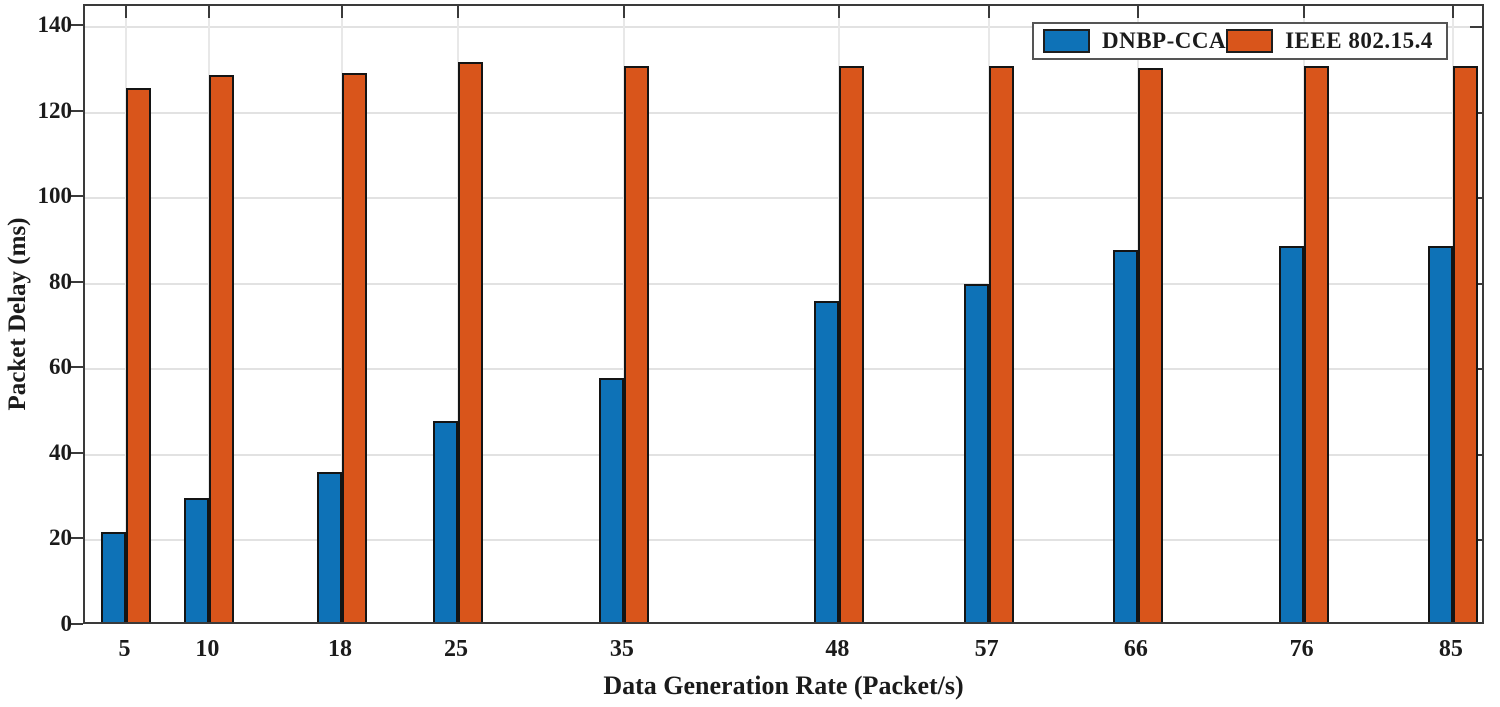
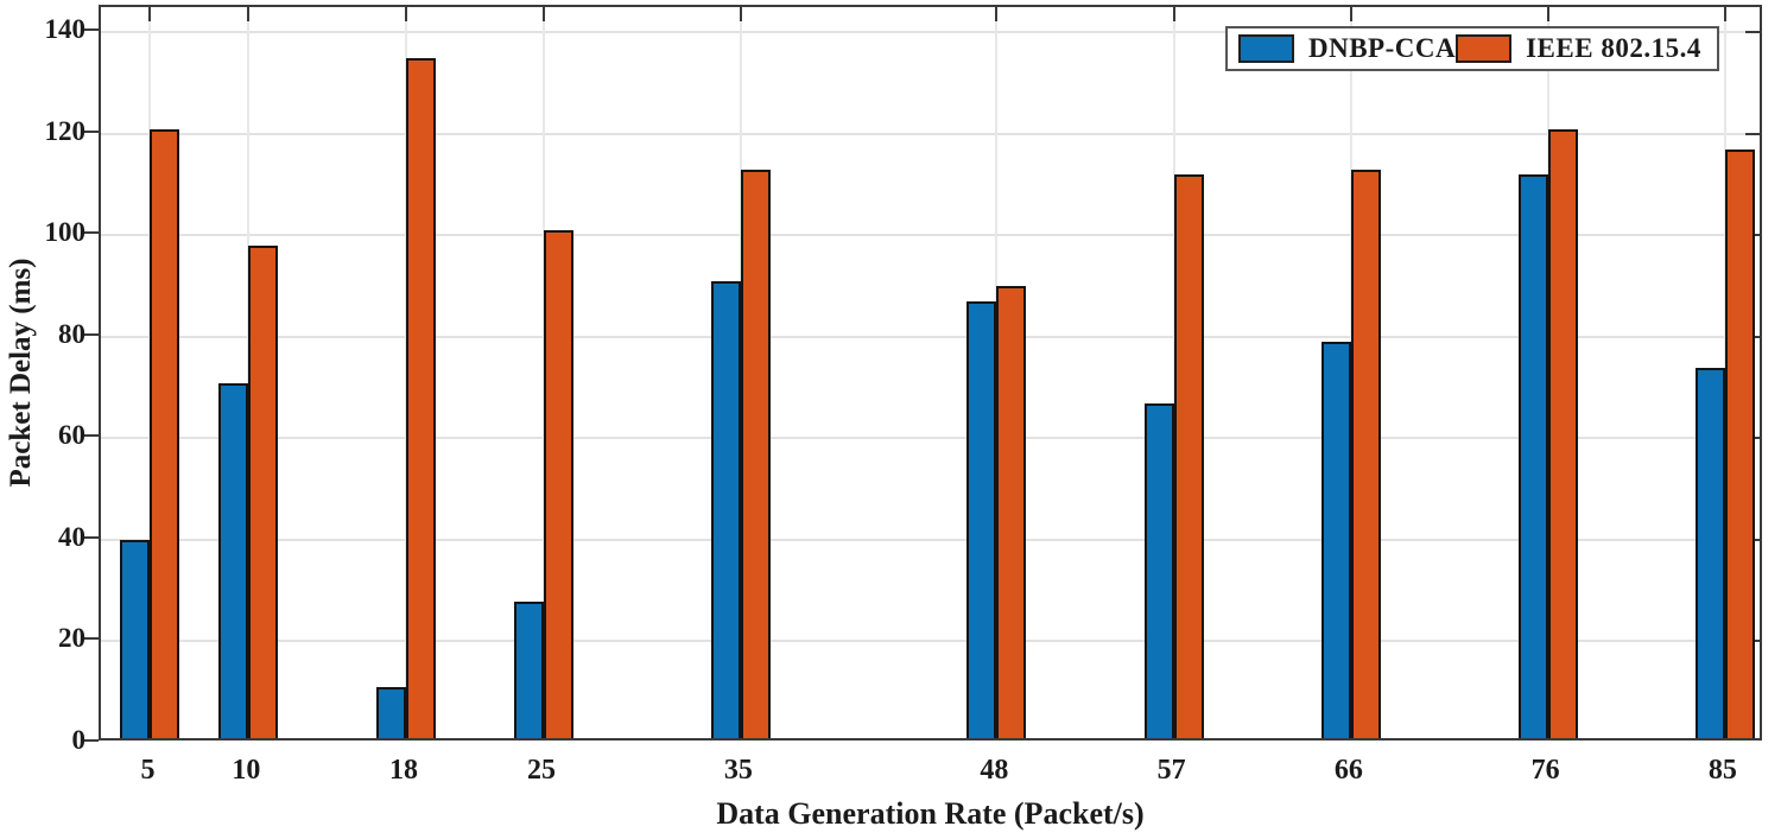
DNBP-CCA/5: 21 -> 39
IEEE 802.15.4/5: 125 -> 120
DNBP-CCA/10: 29 -> 70
IEEE 802.15.4/10: 128 -> 97
DNBP-CCA/18: 35 -> 10
IEEE 802.15.4/18: 128 -> 134
DNBP-CCA/25: 47 -> 27
IEEE 802.15.4/25: 131 -> 100
DNBP-CCA/35: 57 -> 90
IEEE 802.15.4/35: 130 -> 112
DNBP-CCA/48: 75 -> 86
IEEE 802.15.4/48: 130 -> 89
DNBP-CCA/57: 79 -> 66
IEEE 802.15.4/57: 130 -> 111
DNBP-CCA/66: 87 -> 78
IEEE 802.15.4/66: 130 -> 112
DNBP-CCA/76: 88 -> 111
IEEE 802.15.4/76: 130 -> 120
DNBP-CCA/85: 88 -> 73
IEEE 802.15.4/85: 130 -> 116
